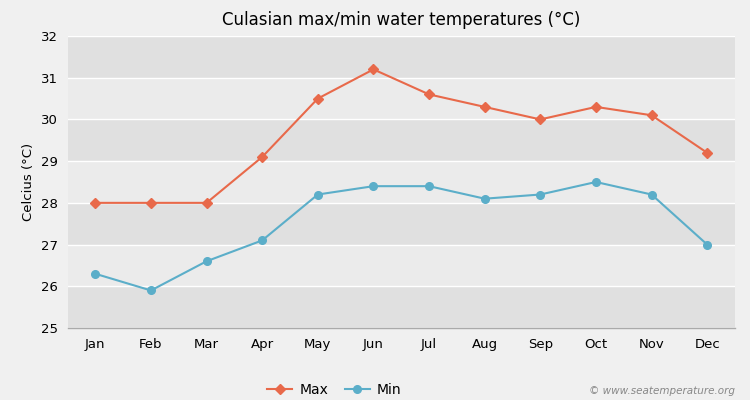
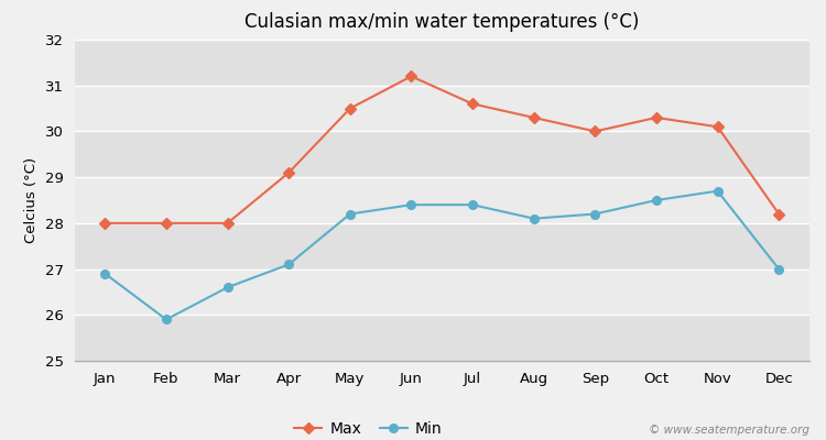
Min/Jan: 26.3 -> 26.9
Min/Nov: 28.2 -> 28.7
Max/Dec: 29.2 -> 28.2
